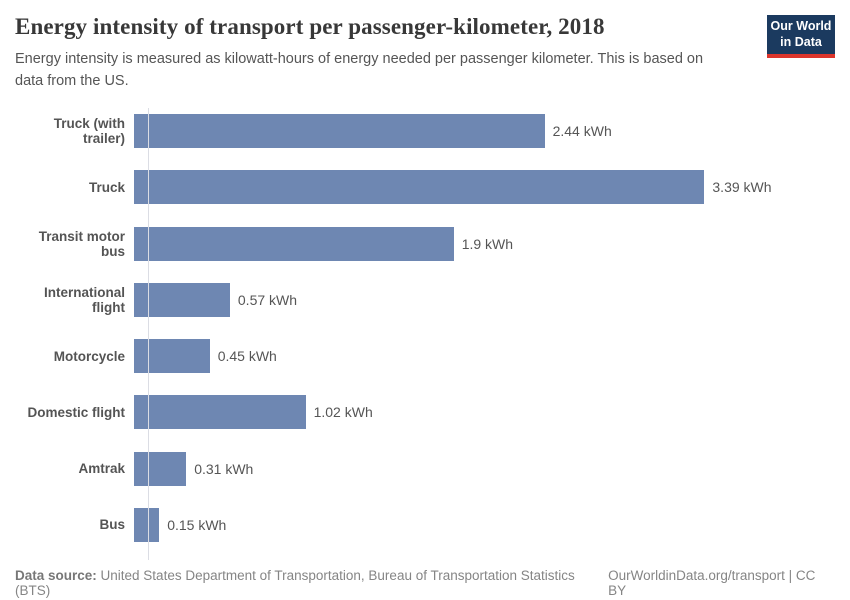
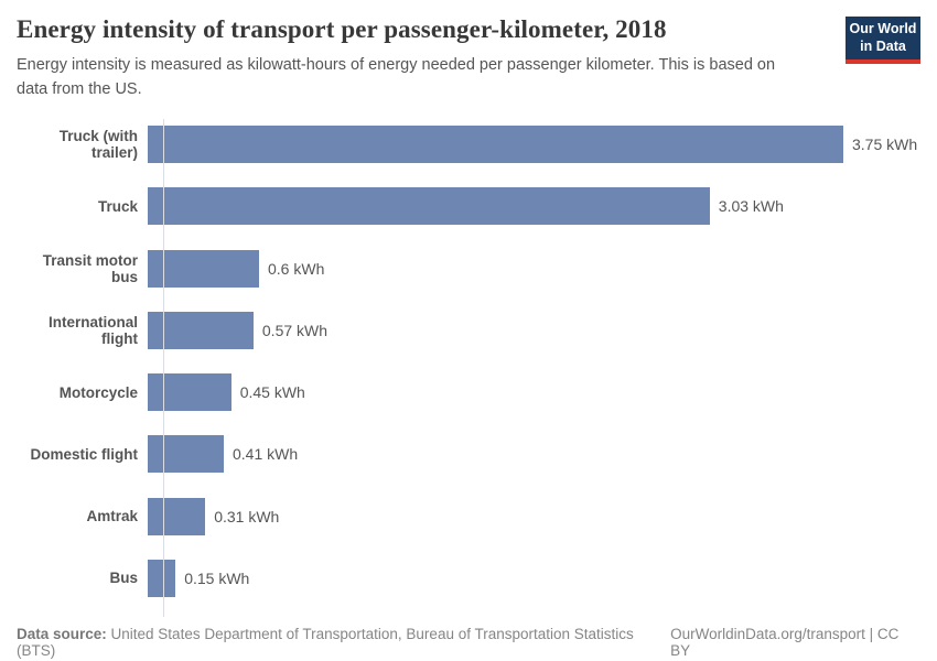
Truck (with trailer): 2.44 -> 3.75
Truck: 3.39 -> 3.03
Transit motor bus: 1.9 -> 0.6
Domestic flight: 1.02 -> 0.41
